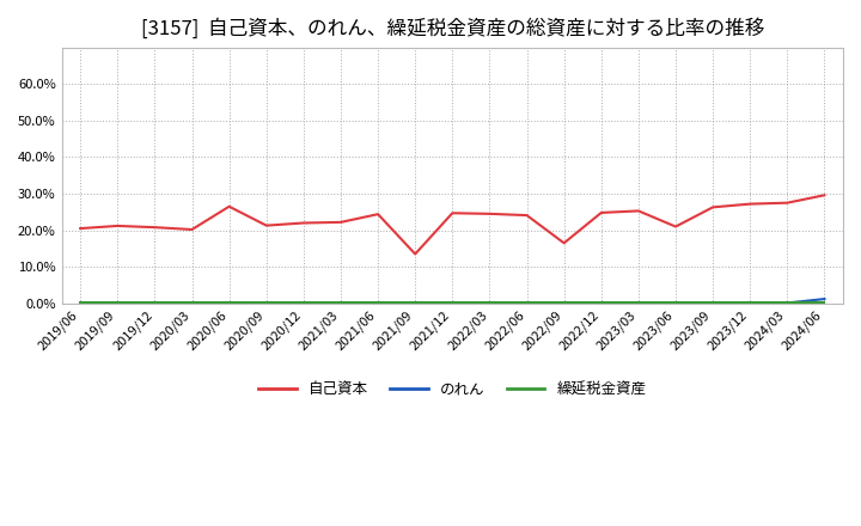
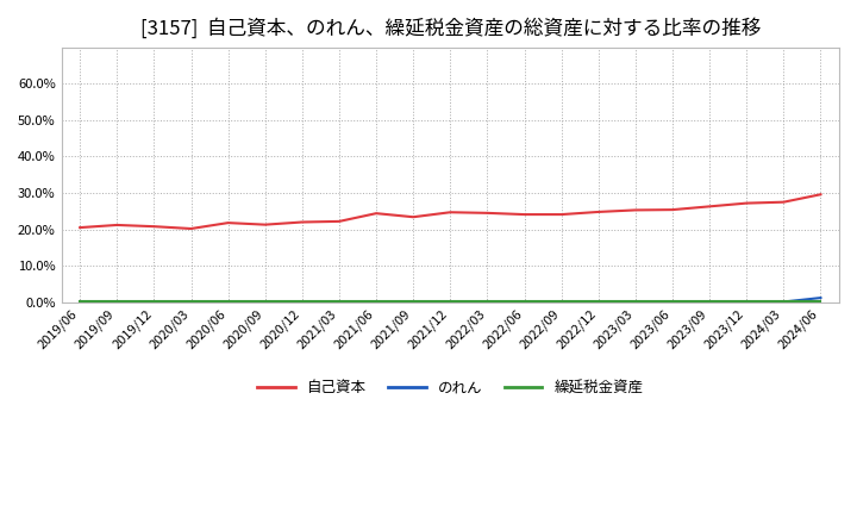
自己資本/2020/06: 26.5% -> 21.8%
自己資本/2021/09: 13.5% -> 23.4%
自己資本/2022/09: 16.5% -> 24.1%
自己資本/2023/06: 21.0% -> 25.4%
